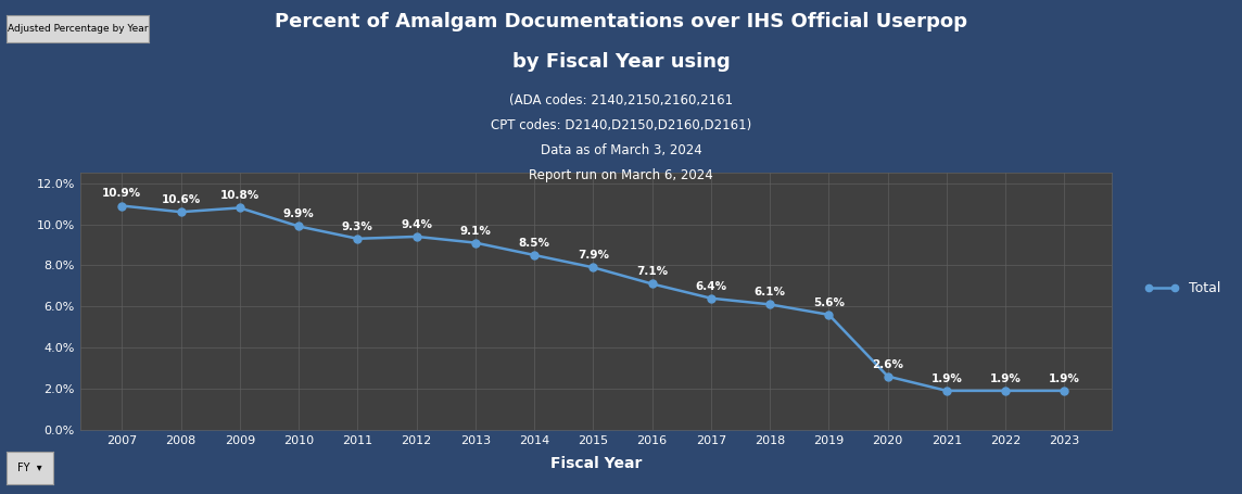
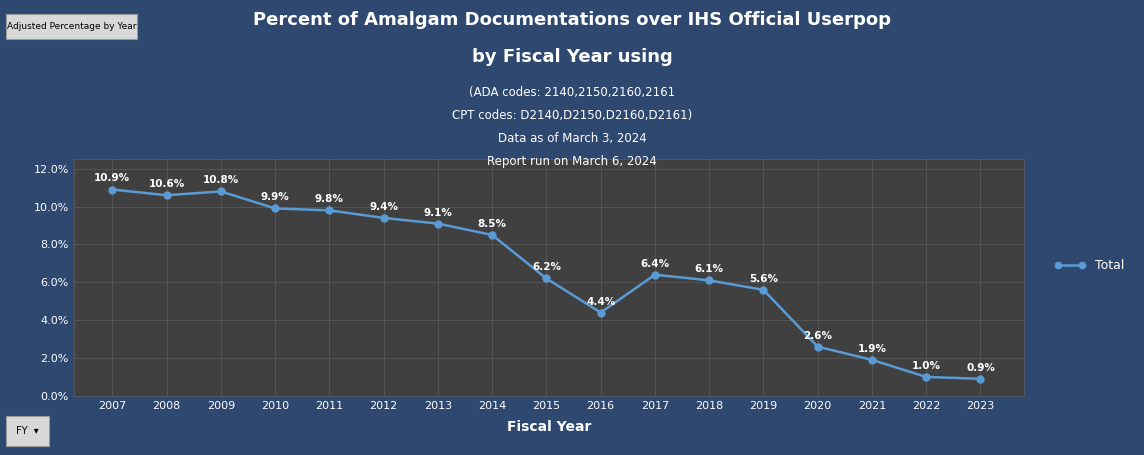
2011: 9.3% -> 9.8%
2015: 7.9% -> 6.2%
2016: 7.1% -> 4.4%
2022: 1.9% -> 1.0%
2023: 1.9% -> 0.9%
